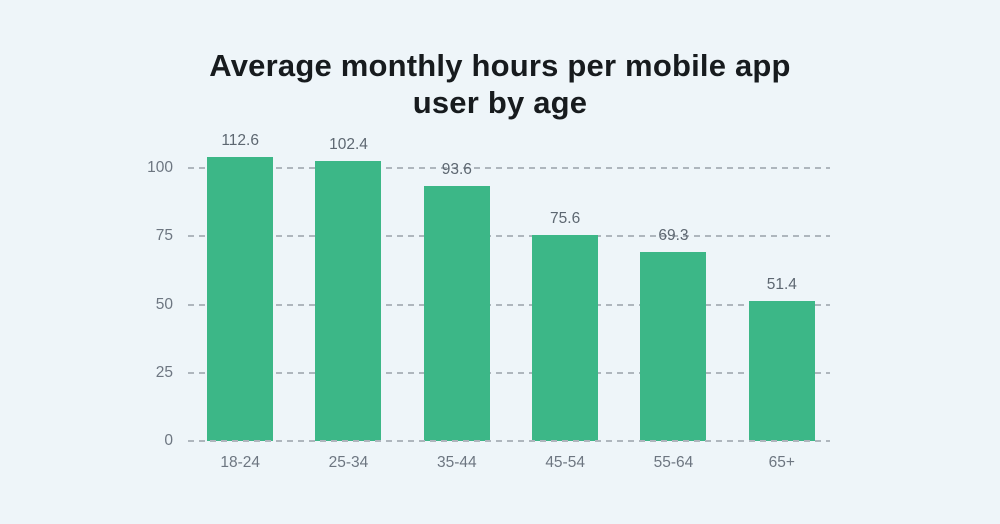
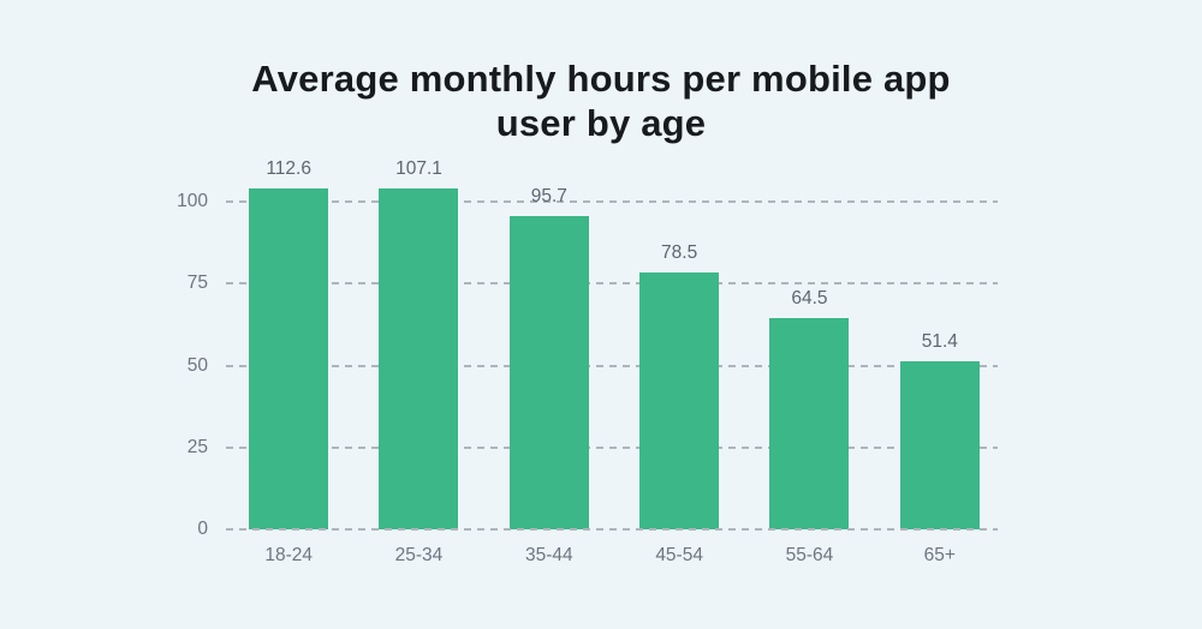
25-34: 102.4 -> 107.1
35-44: 93.6 -> 95.7
45-54: 75.6 -> 78.5
55-64: 69.3 -> 64.5
